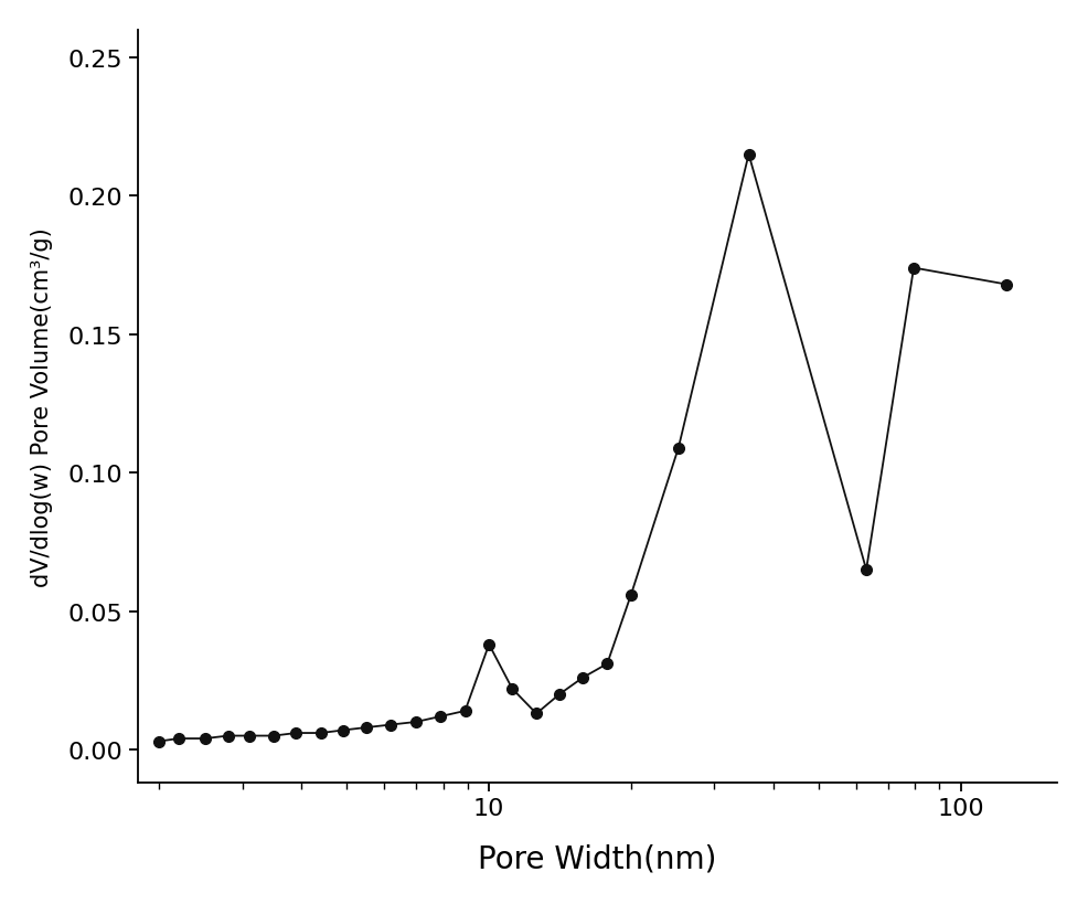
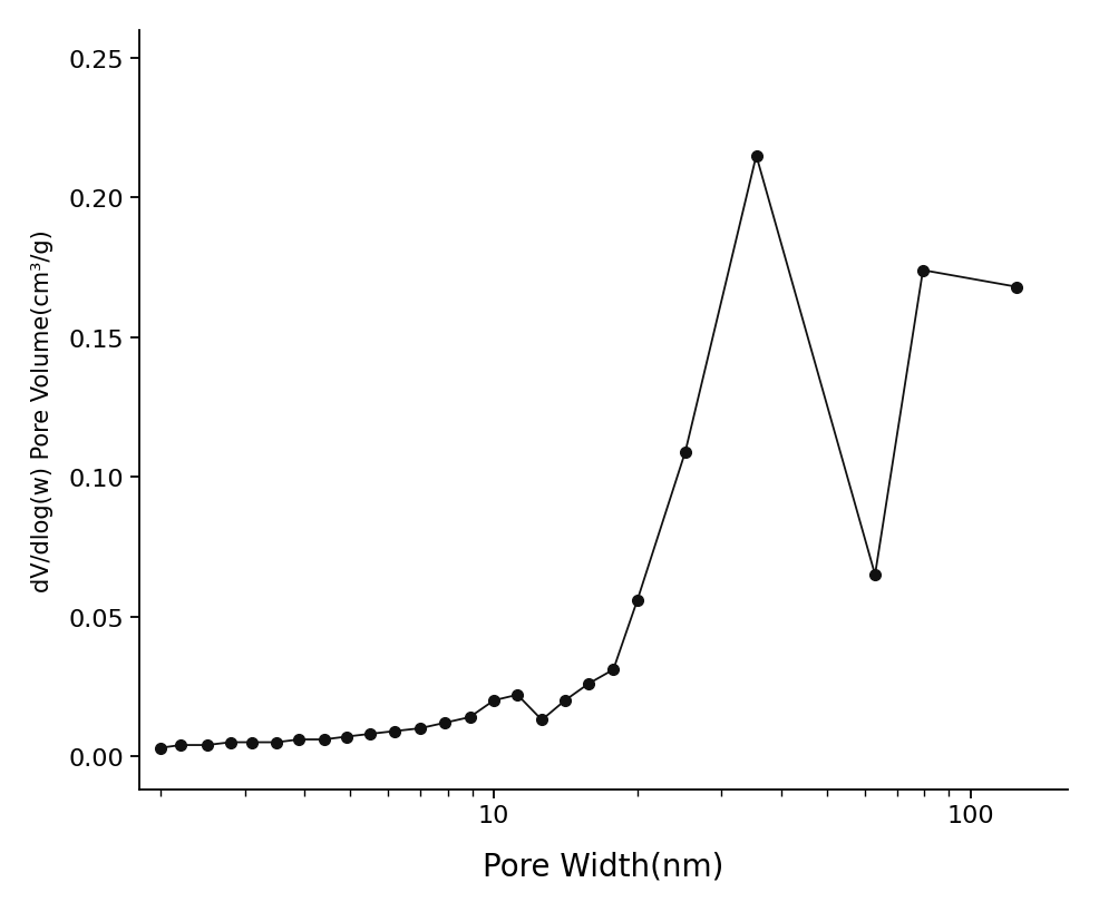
10: 0.038 -> 0.020
